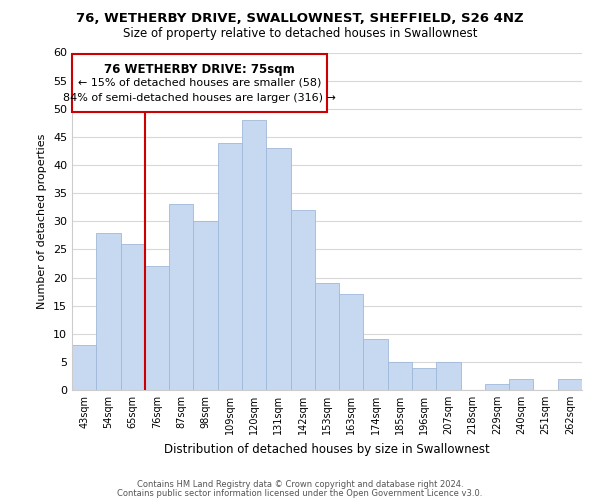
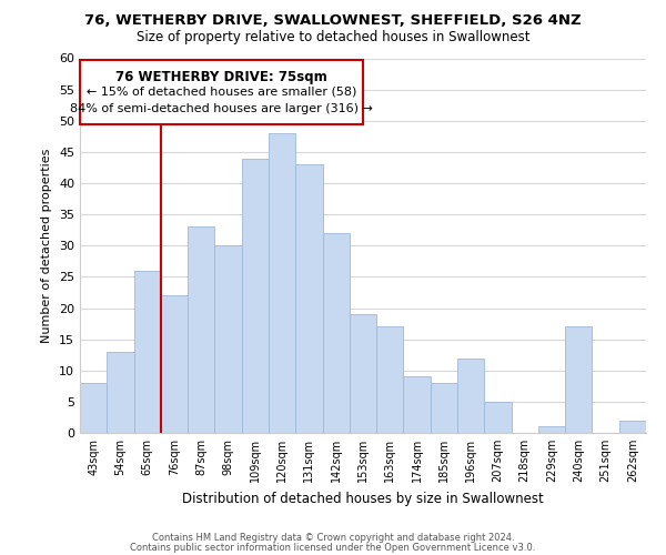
54sqm: 28 -> 13
185sqm: 5 -> 8
196sqm: 4 -> 12
240sqm: 2 -> 17
